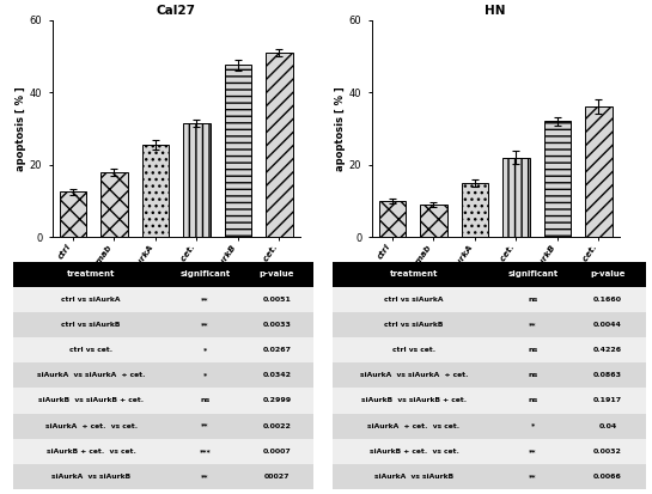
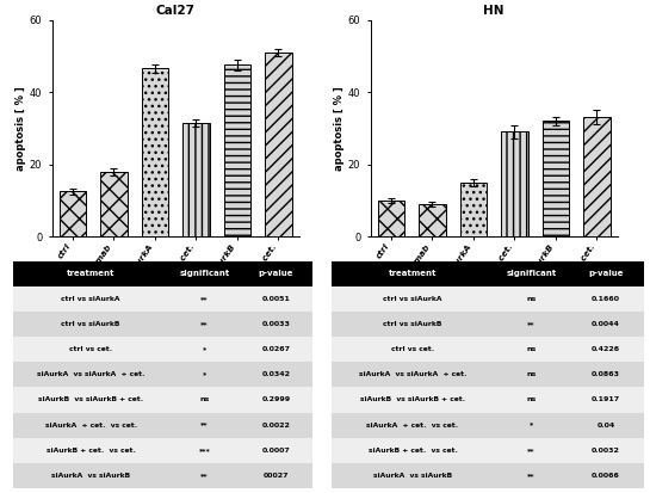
Cal27/siAurkA: 25.5 -> 46.5
HN/siAurkA + cet.: 22 -> 29
HN/siAurkB + cet.: 36 -> 33
